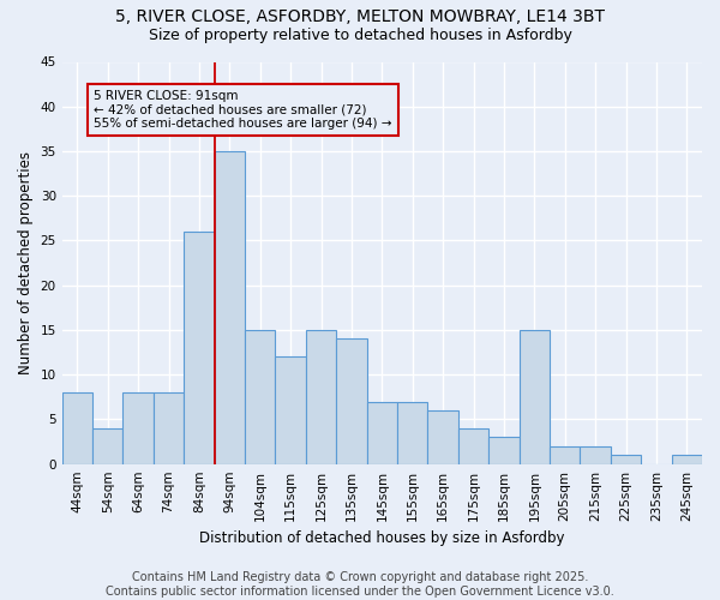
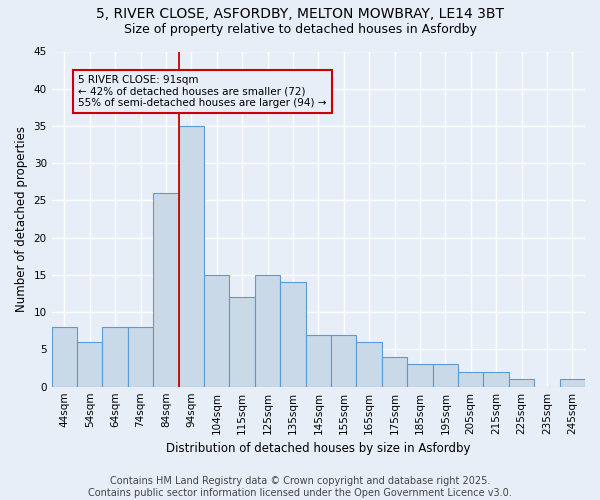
54sqm: 4 -> 6
195sqm: 15 -> 3
